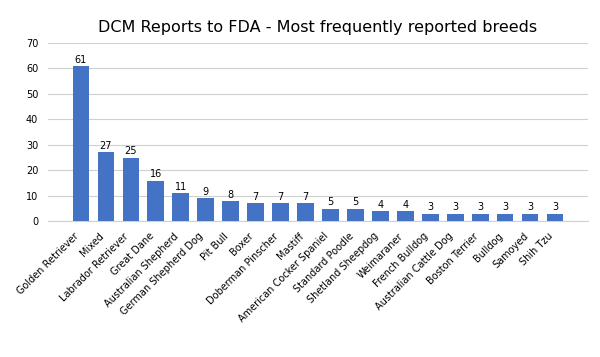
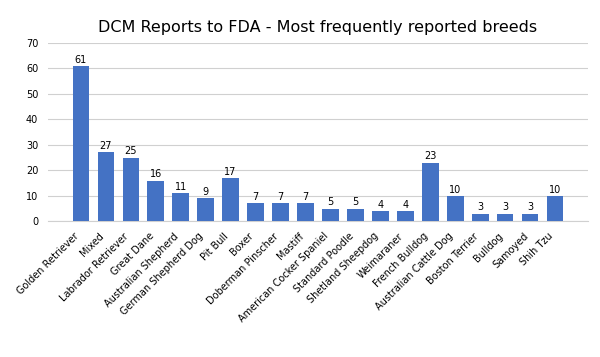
Pit Bull: 8 -> 17
French Bulldog: 3 -> 23
Australian Cattle Dog: 3 -> 10
Shih Tzu: 3 -> 10
